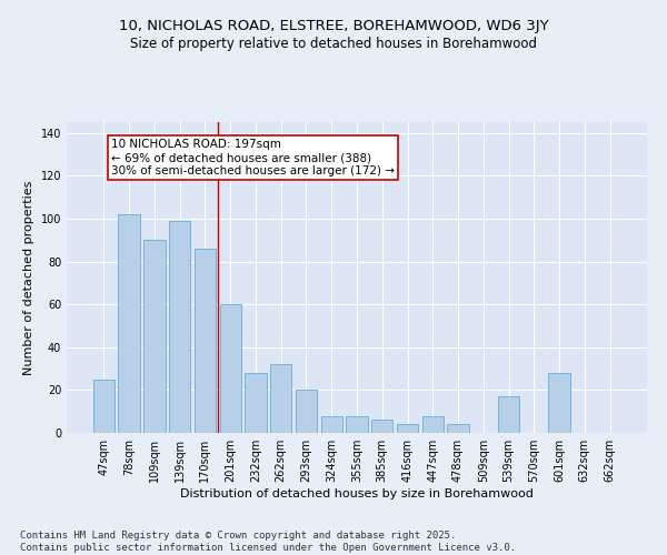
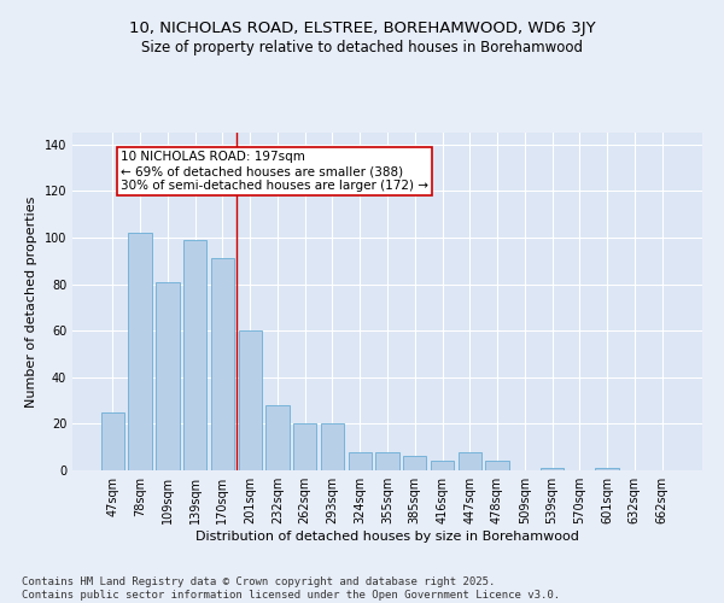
109sqm: 90 -> 81
170sqm: 86 -> 91
262sqm: 32 -> 20
539sqm: 17 -> 1
601sqm: 28 -> 1
